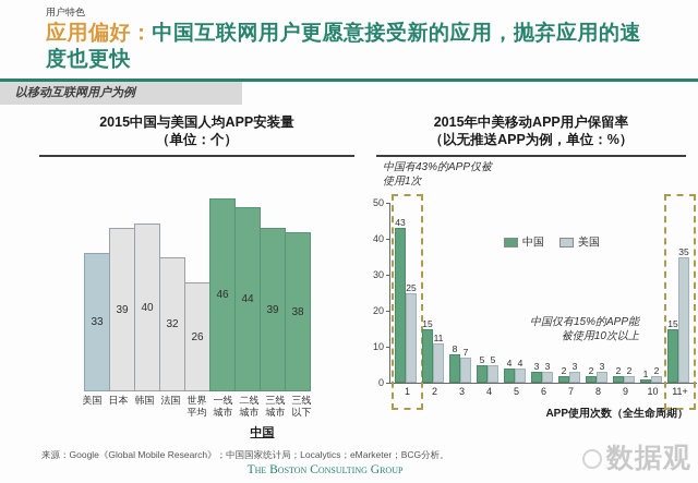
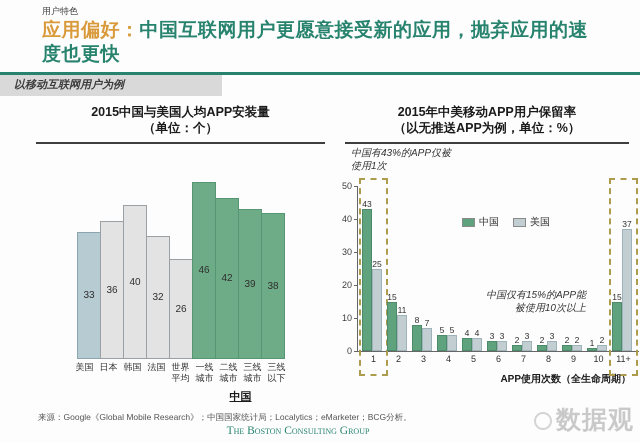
2015中国与美国人均APP安装量/日本: 39 -> 36
2015中国与美国人均APP安装量/二线城市: 44 -> 42
2015年中美移动APP用户保留率/美国/11+: 35 -> 37
